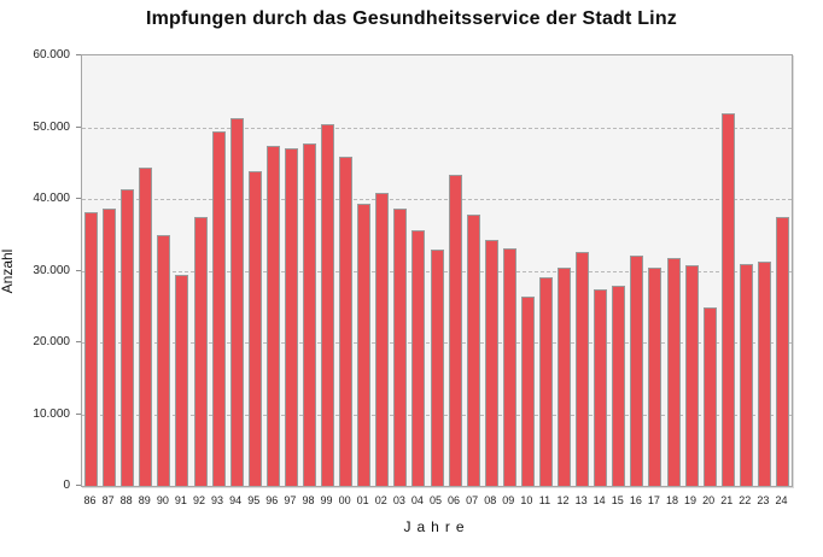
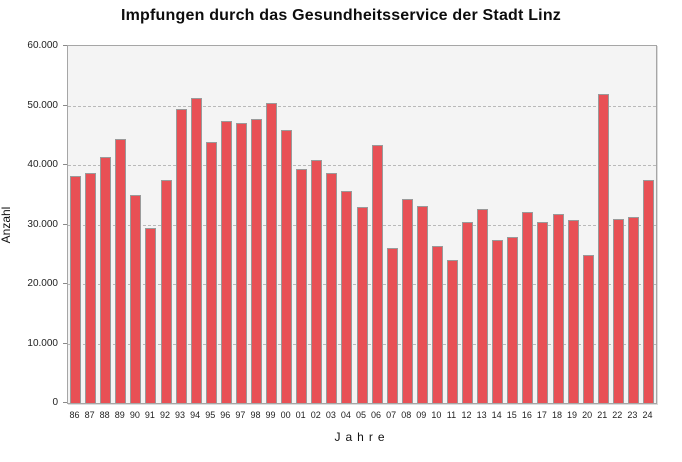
07: 38000 -> 26000
11: 29000 -> 24000
